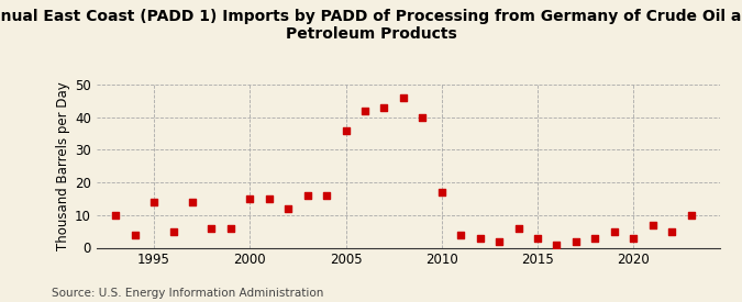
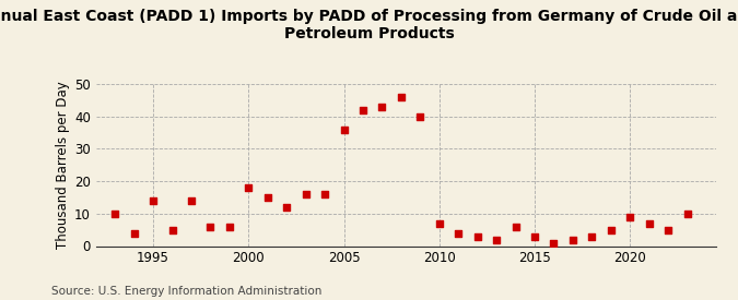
2000: 15 -> 18
2010: 17 -> 7
2020: 3 -> 9
